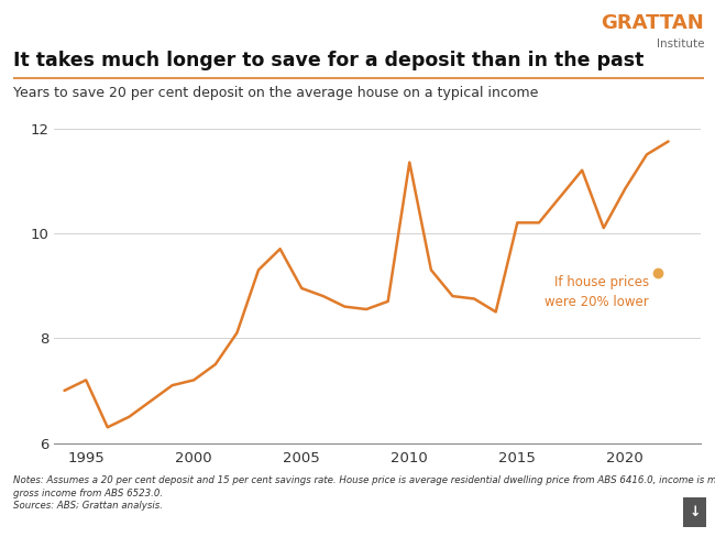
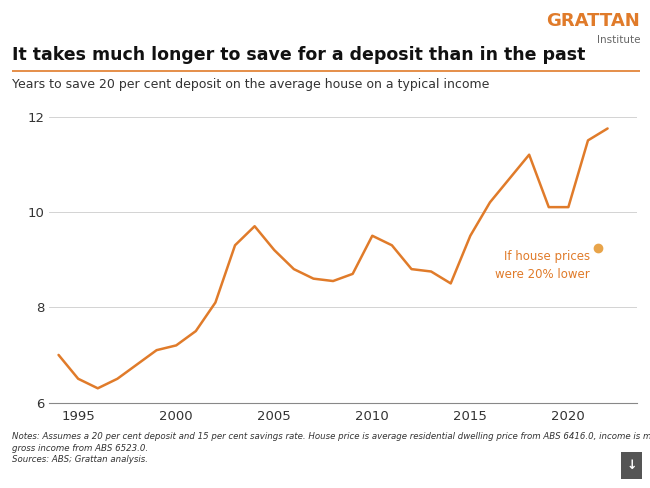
1995: 7.20 -> 6.50
2005: 8.95 -> 9.20
2010: 11.35 -> 9.50
2015: 10.20 -> 9.50
2020: 10.85 -> 10.10
